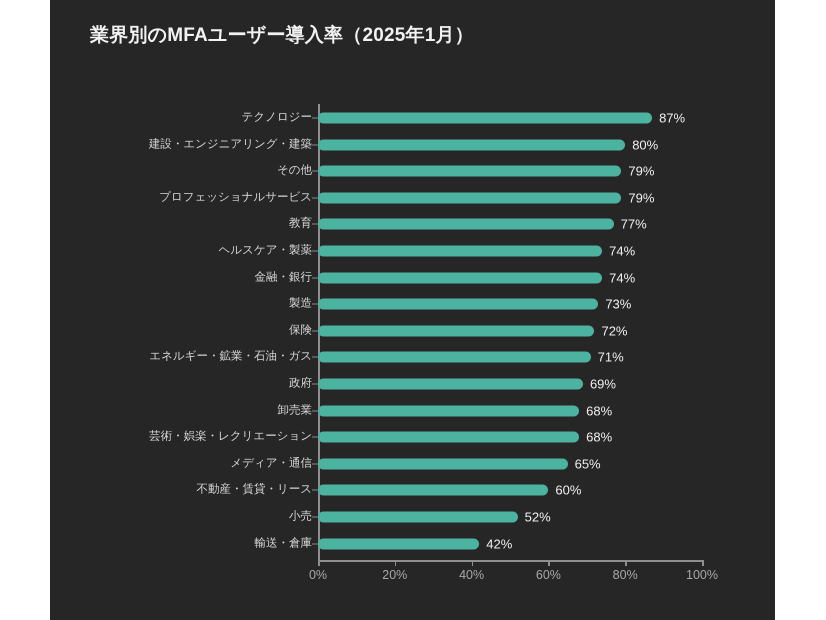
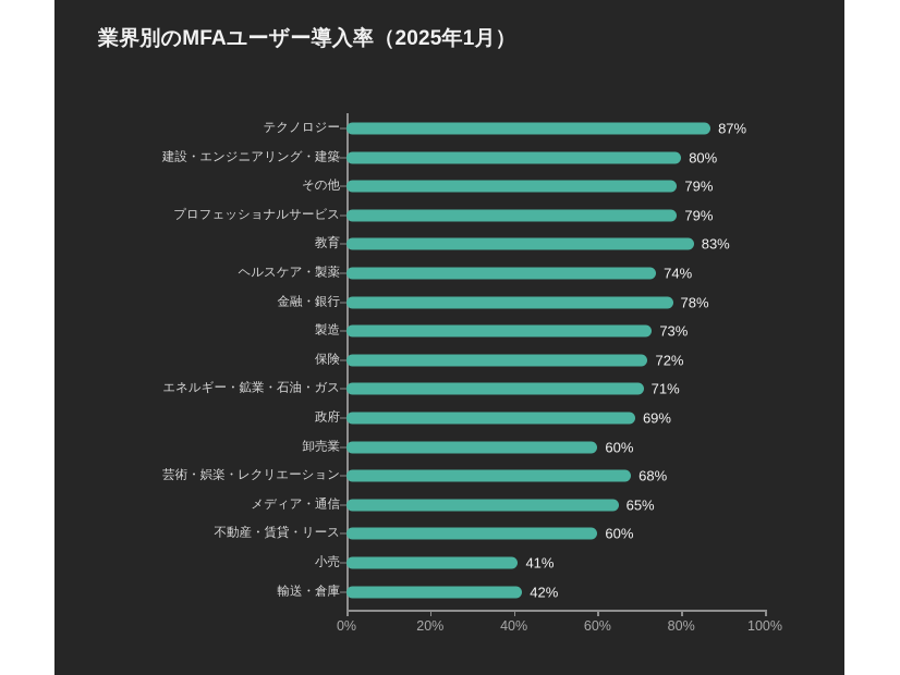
教育: 77% -> 83%
金融・銀行: 74% -> 78%
卸売業: 68% -> 60%
小売: 52% -> 41%
